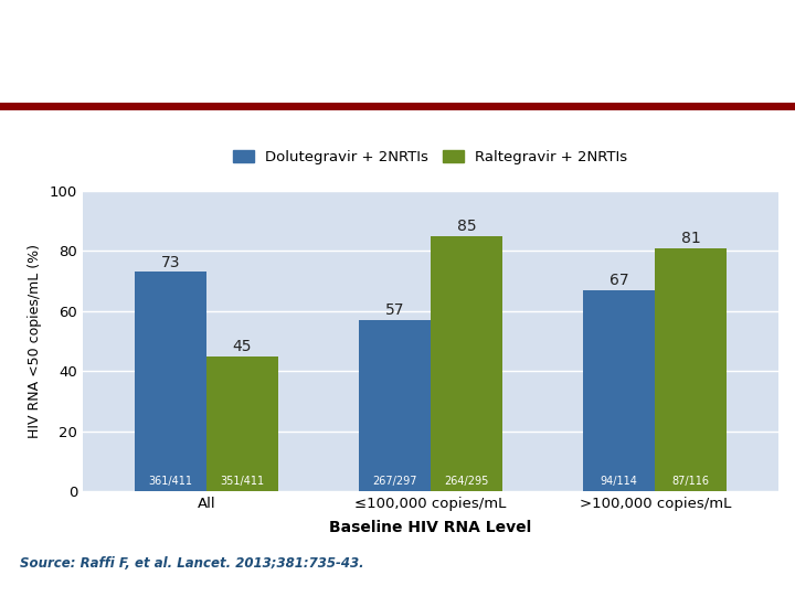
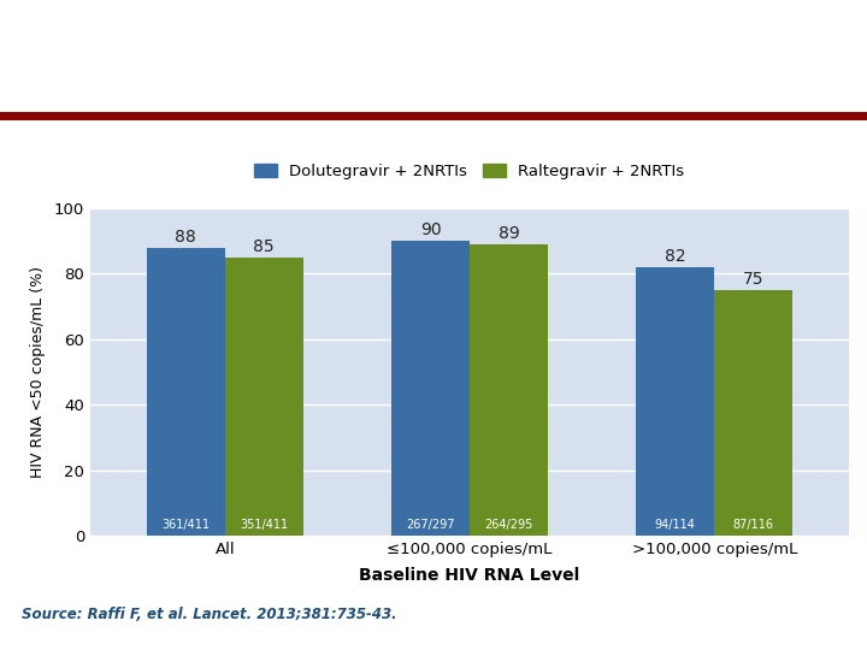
Dolutegravir + 2NRTIs/All: 73 -> 88
Raltegravir + 2NRTIs/All: 45 -> 85
Dolutegravir + 2NRTIs/≤100,000 copies/mL: 57 -> 90
Raltegravir + 2NRTIs/≤100,000 copies/mL: 85 -> 89
Dolutegravir + 2NRTIs/>100,000 copies/mL: 67 -> 82
Raltegravir + 2NRTIs/>100,000 copies/mL: 81 -> 75
